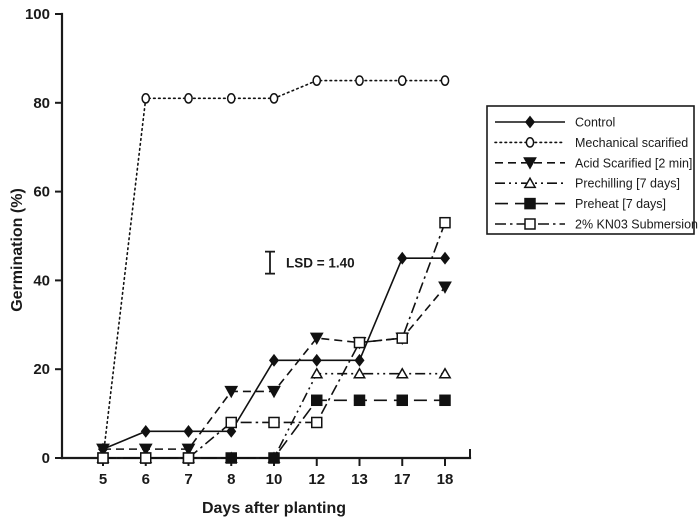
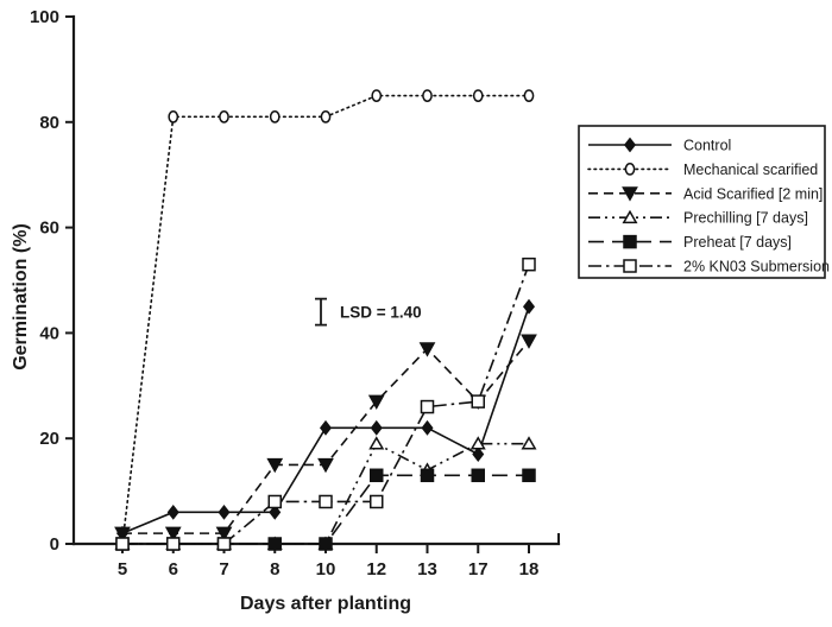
Acid Scarified [2 min]/13: 26 -> 37
Prechilling [7 days]/13: 19 -> 14
Control/17: 45 -> 17
